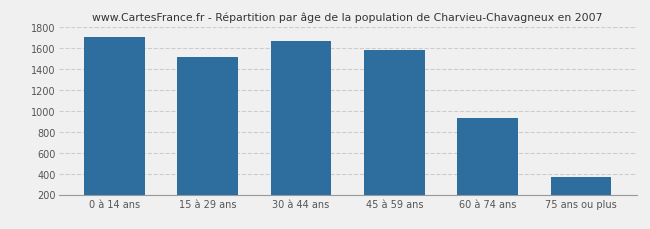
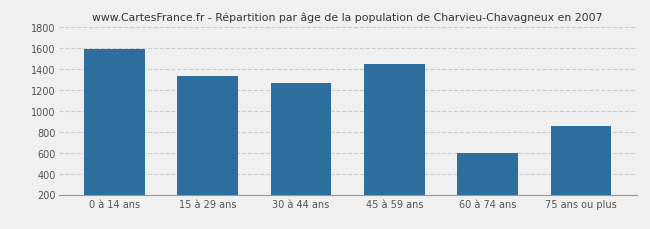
0 à 14 ans: 1700 -> 1590
15 à 29 ans: 1510 -> 1330
30 à 44 ans: 1660 -> 1260
45 à 59 ans: 1580 -> 1440
60 à 74 ans: 920 -> 600
75 ans ou plus: 370 -> 850
